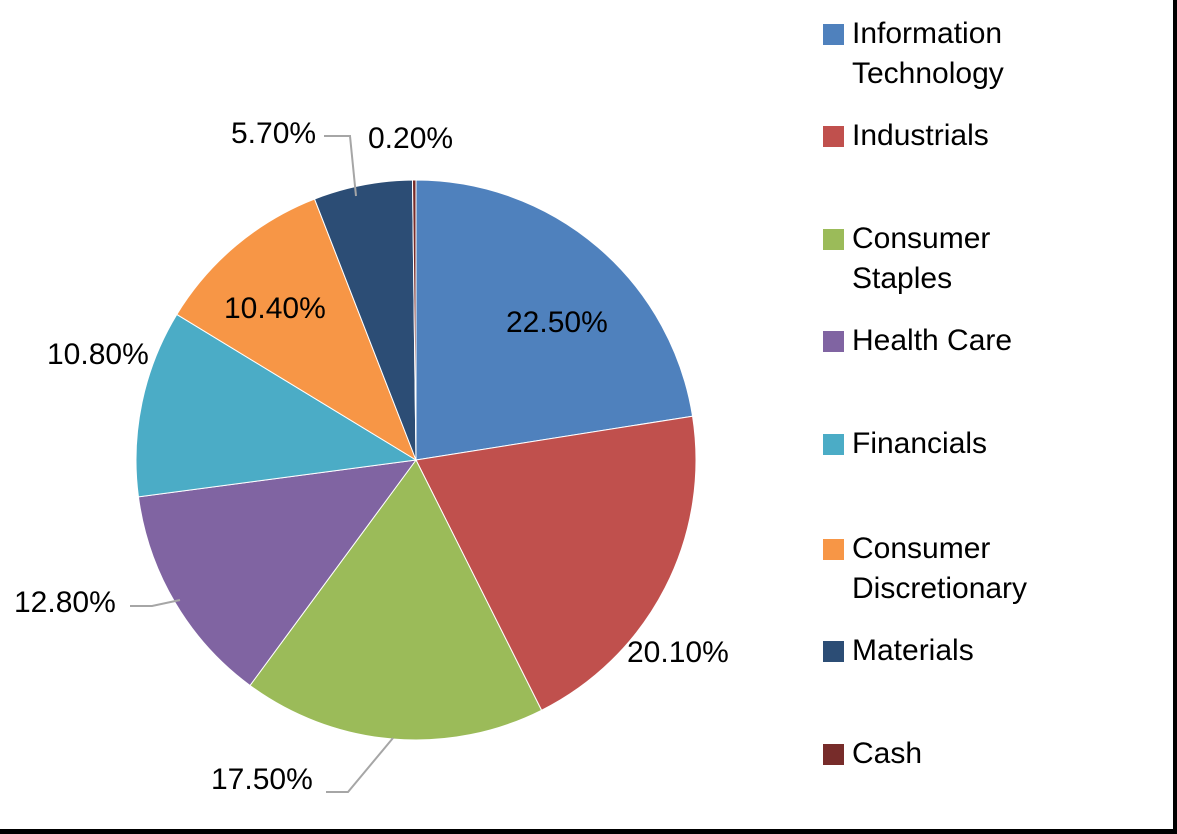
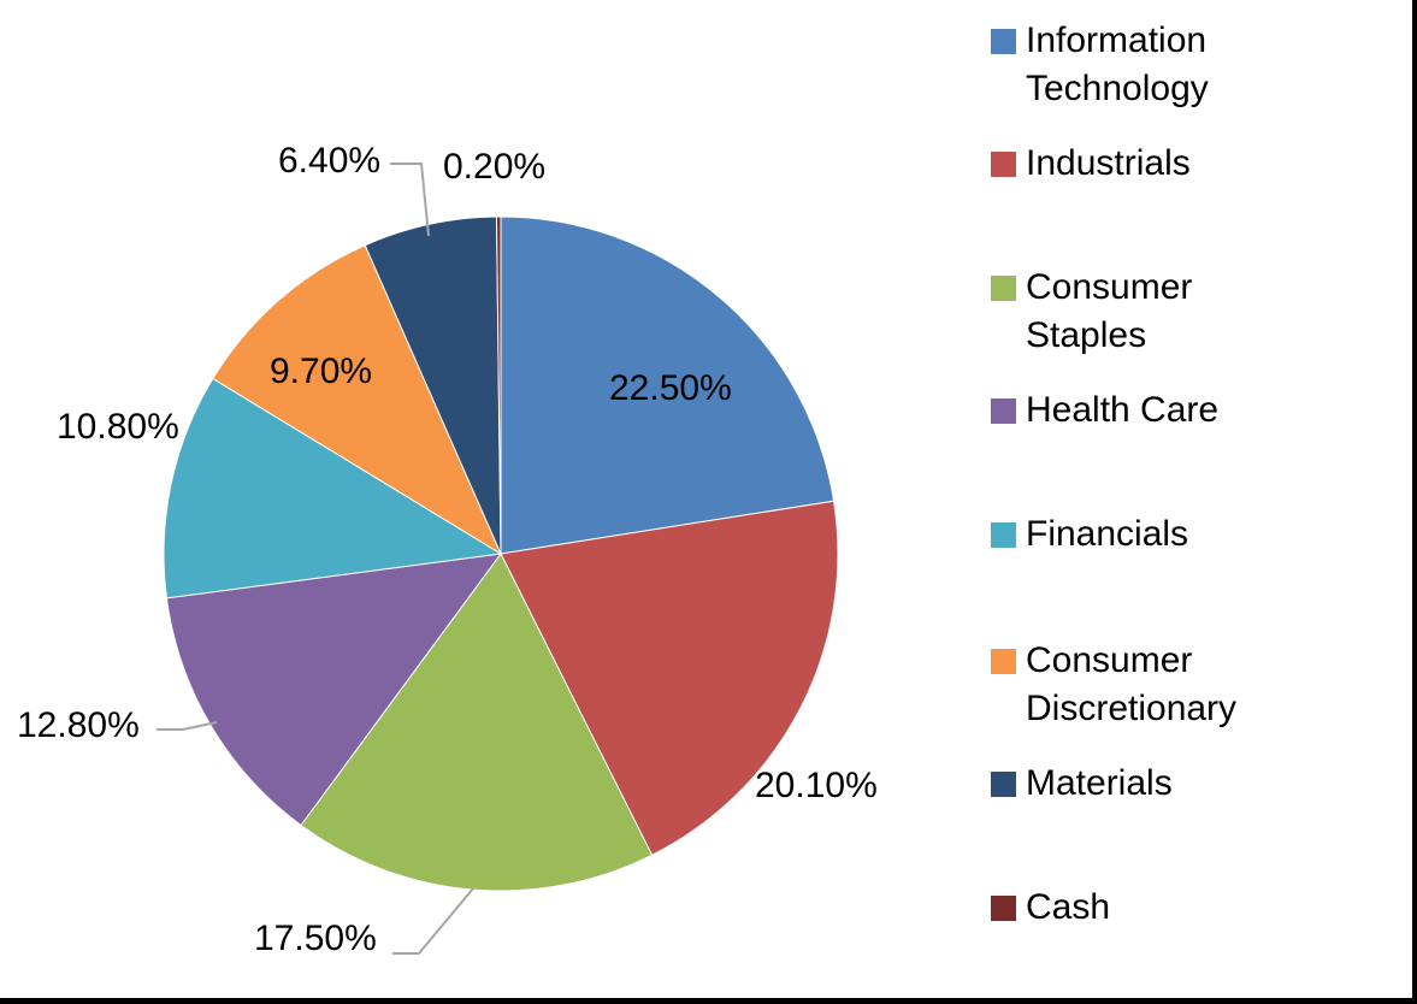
Consumer Discretionary: 10.40% -> 9.70%
Materials: 5.70% -> 6.40%
